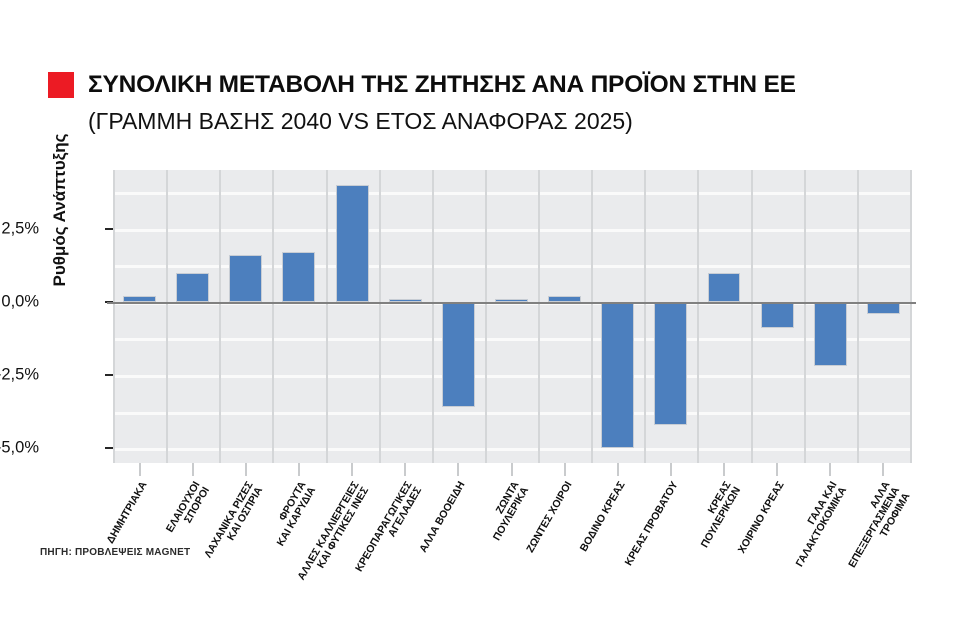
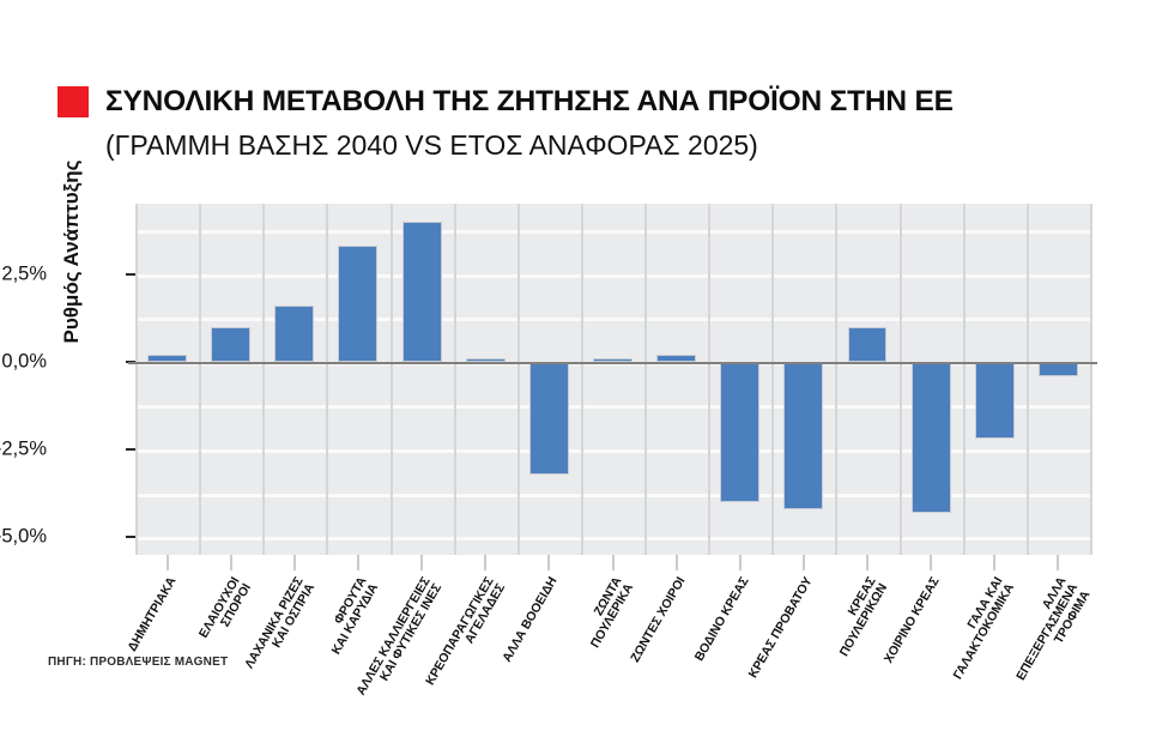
ΦΡΟΥΤΑ ΚΑΙ ΚΑΡΥΔΙΑ: 1,7% -> 3,3%
ΑΛΛΑ ΒΟΟΕΙΔΗ: -3,6% -> -3,2%
ΒΟΔΙΝΟ ΚΡΕΑΣ: -5,0% -> -4,0%
ΧΟΙΡΙΝΟ ΚΡΕΑΣ: -0,9% -> -4,3%
